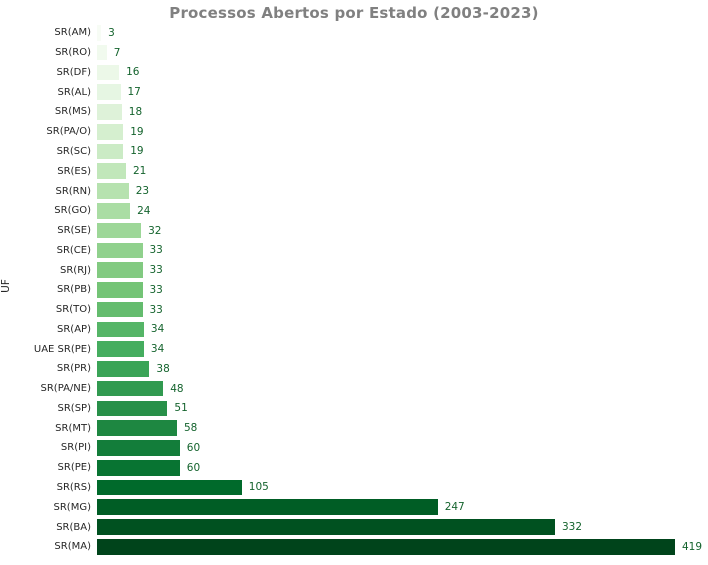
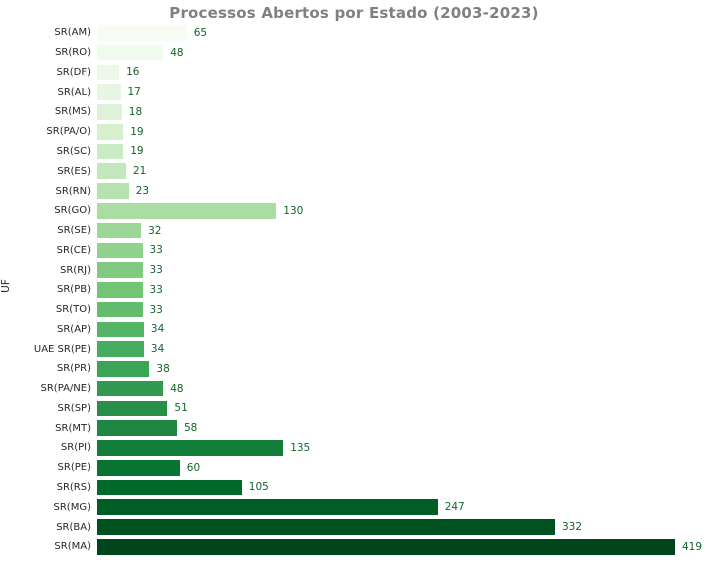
SR(AM): 3 -> 65
SR(RO): 7 -> 48
SR(GO): 24 -> 130
SR(PI): 60 -> 135
